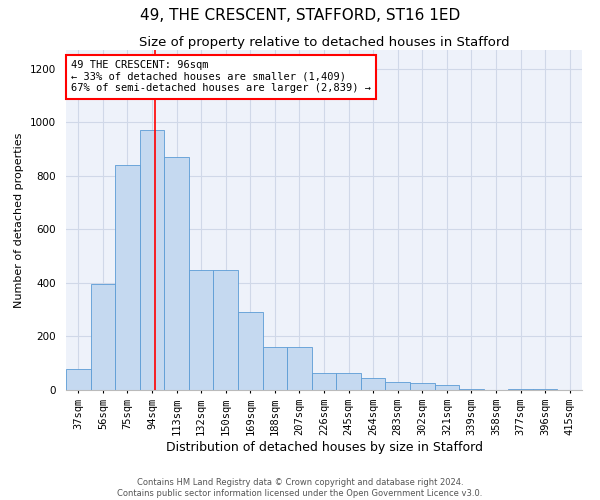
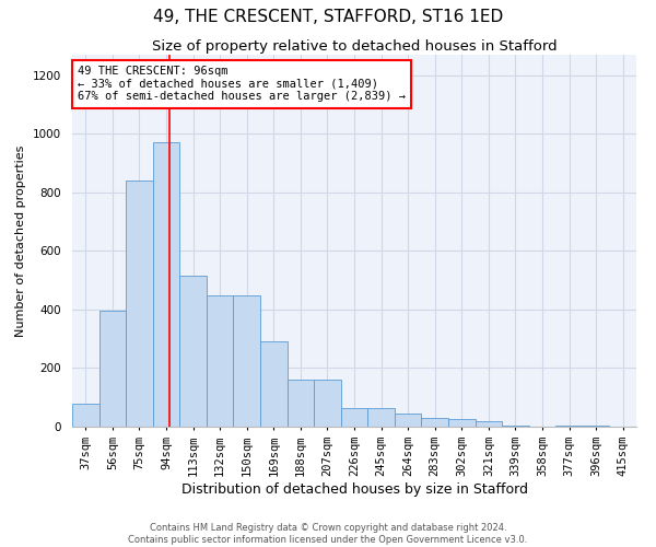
113sqm: 870 -> 515
